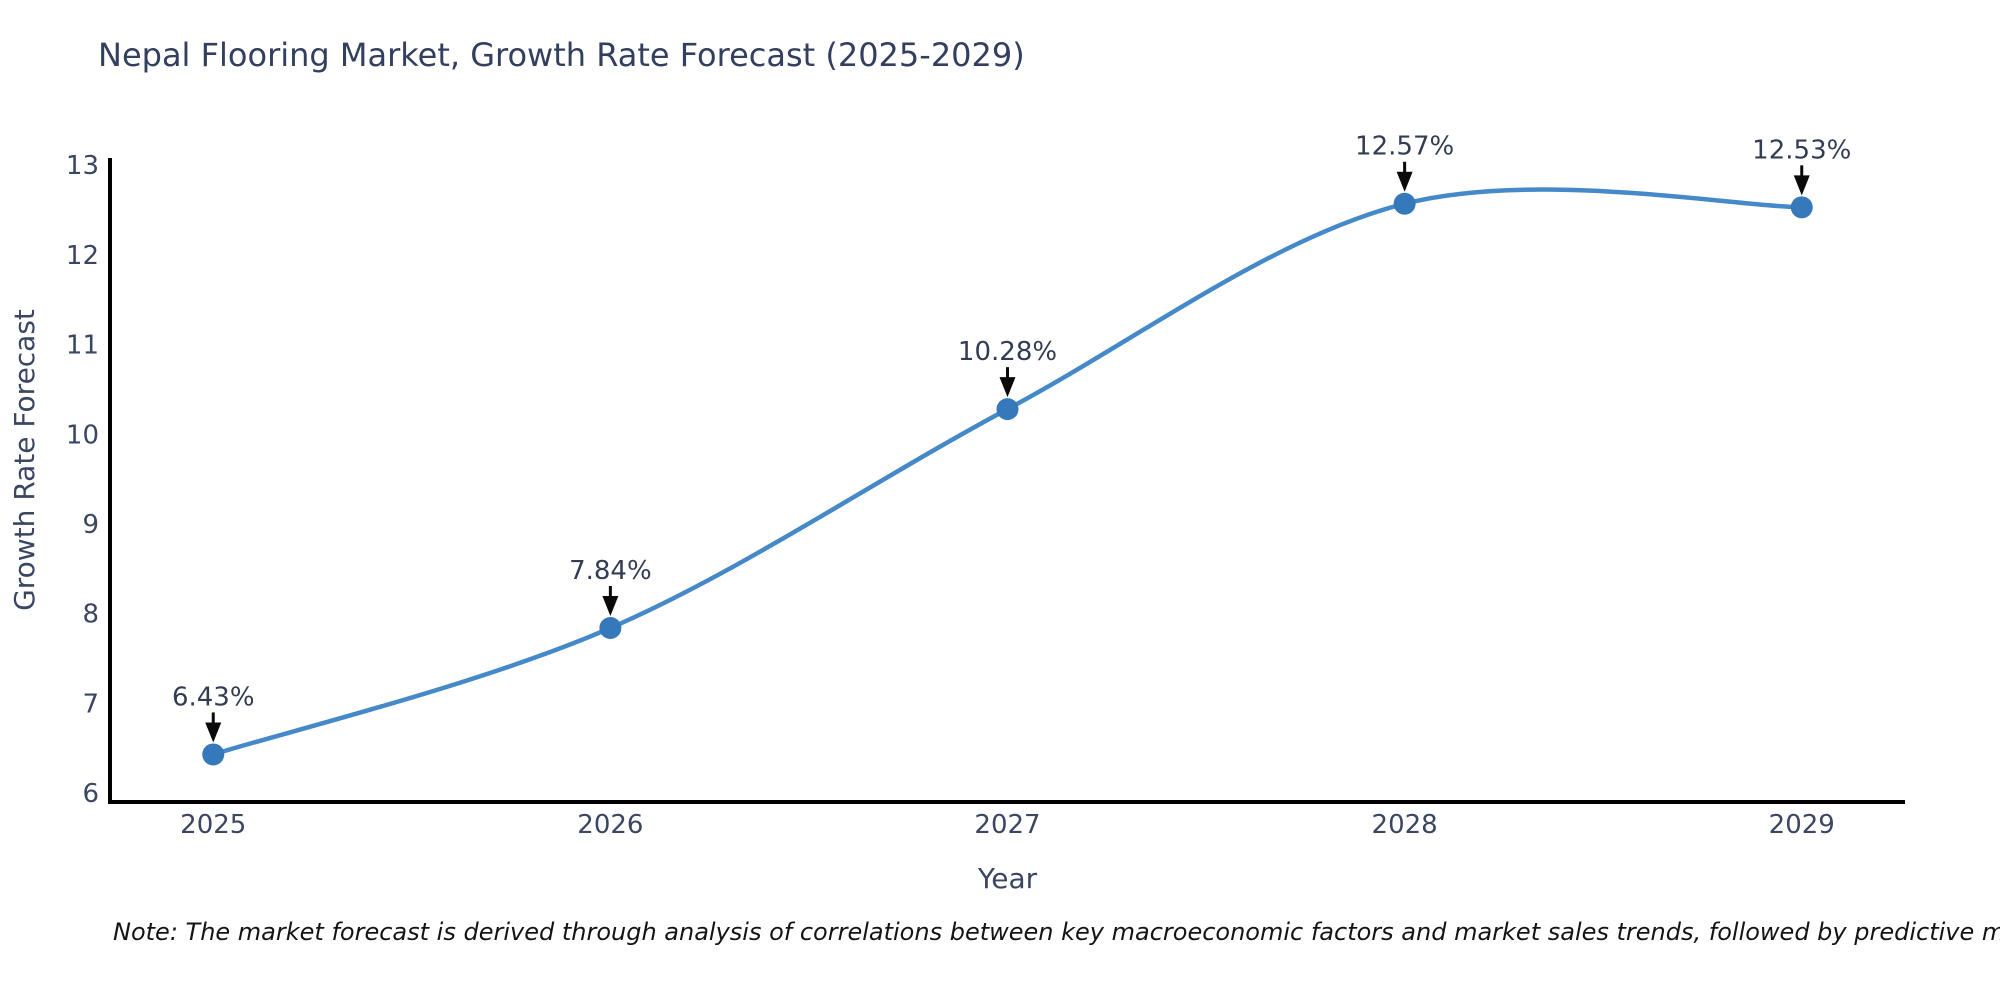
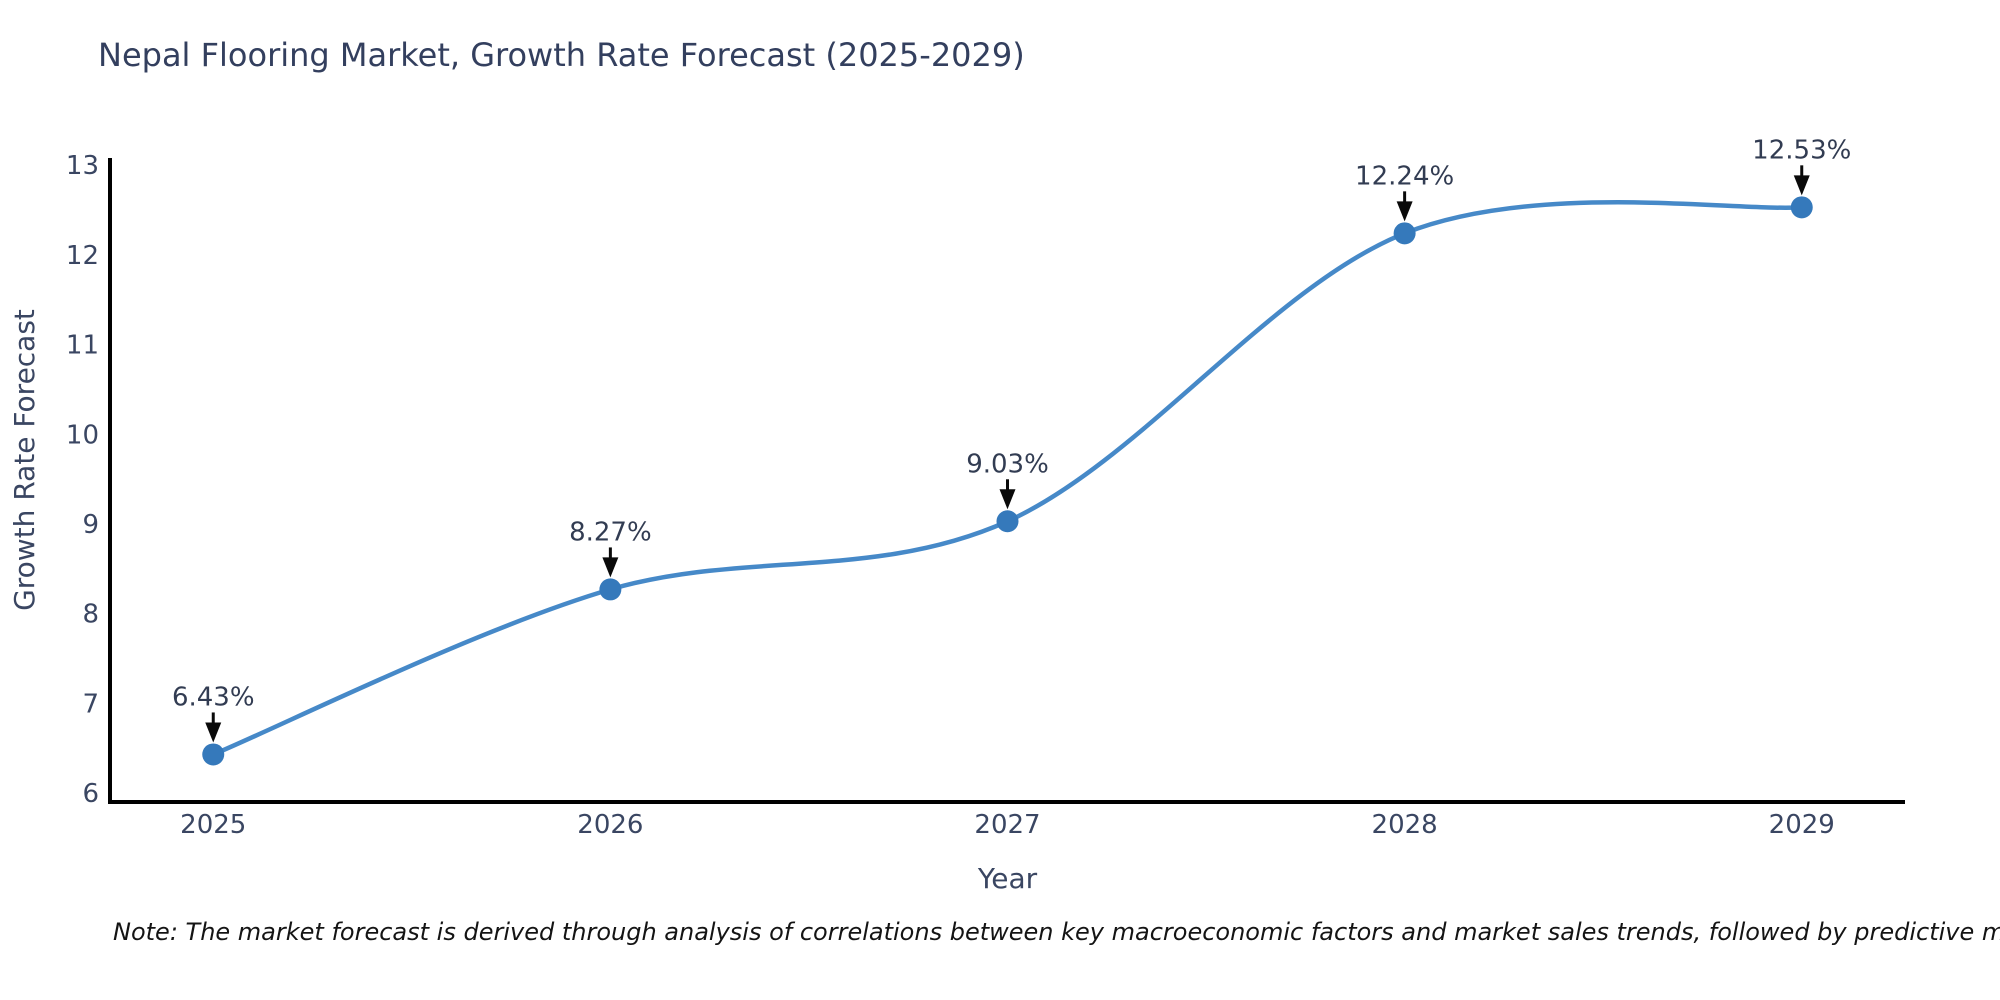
2026: 7.84% -> 8.27%
2027: 10.28% -> 9.03%
2028: 12.57% -> 12.24%
